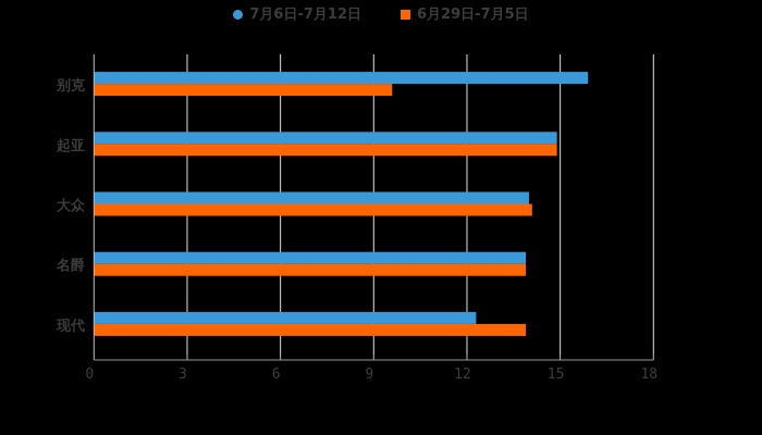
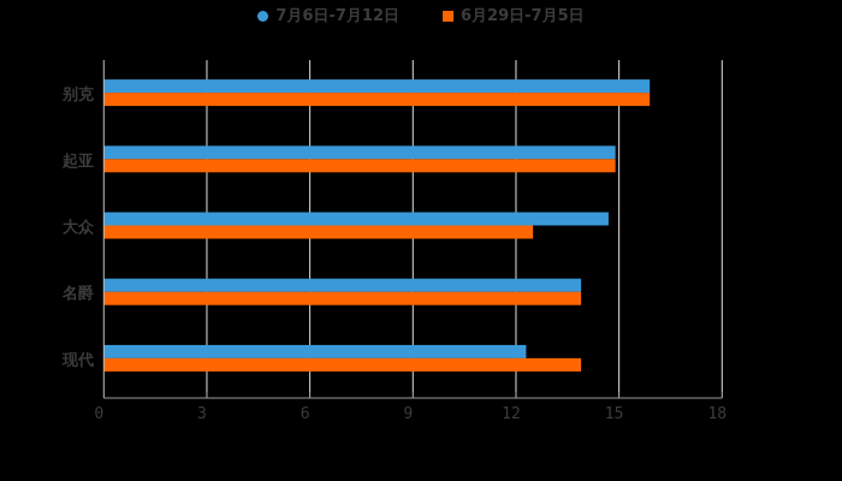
6月29日-7月5日/别克: 9.7 -> 16.0
7月6日-7月12日/大众: 14.1 -> 14.8
6月29日-7月5日/大众: 14.2 -> 12.6
